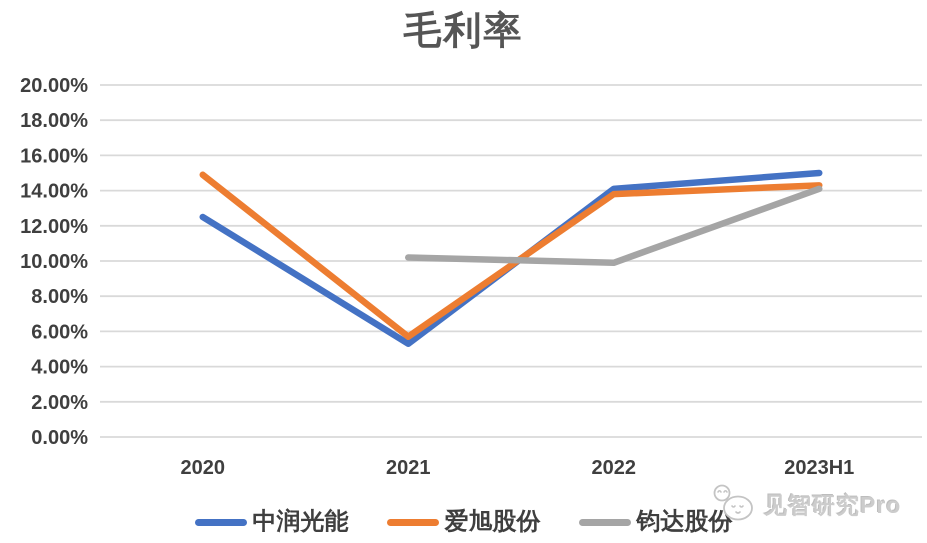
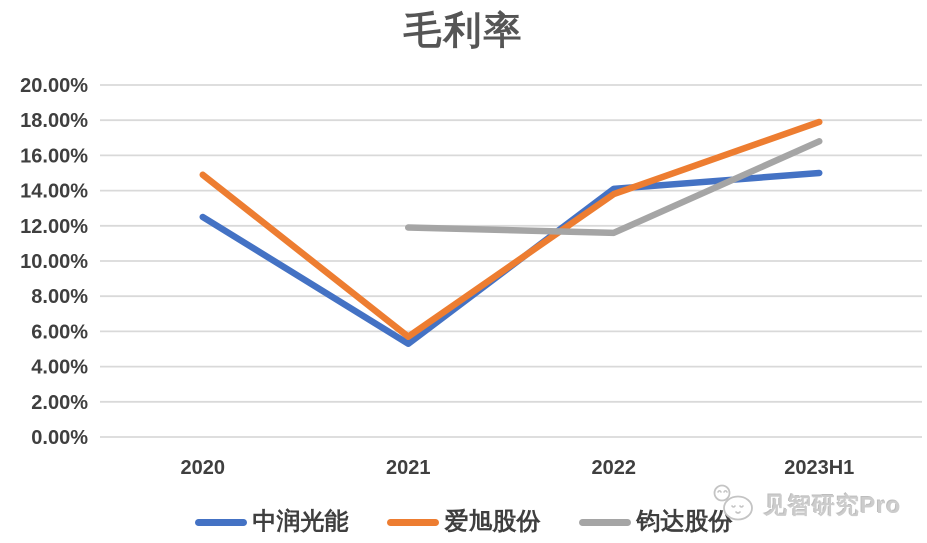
钧达股份/2021: 10.2% -> 11.9%
钧达股份/2022: 9.9% -> 11.6%
爱旭股份/2023H1: 14.3% -> 17.9%
钧达股份/2023H1: 14.1% -> 16.8%
